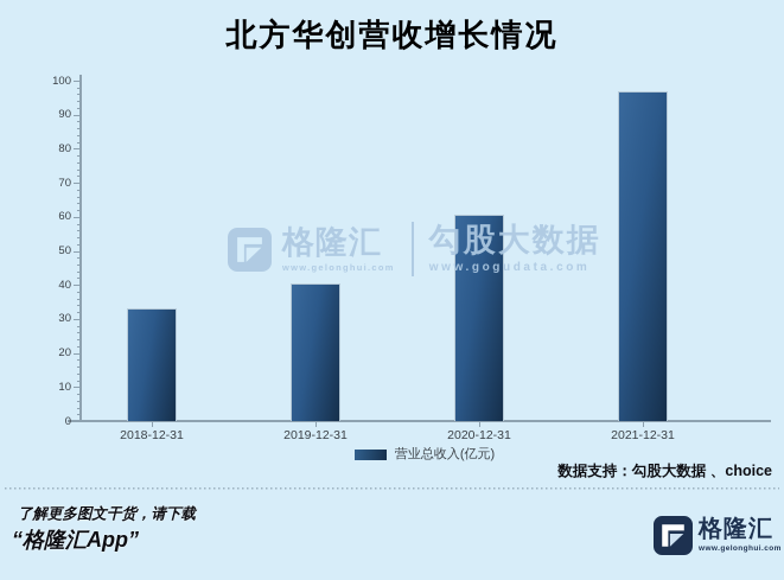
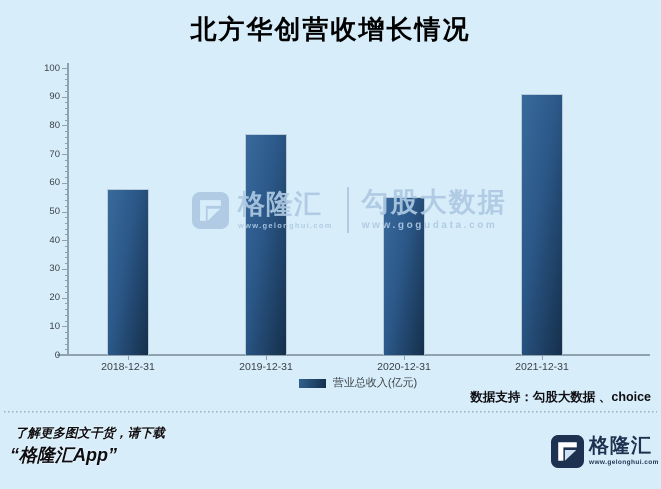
2018-12-31: 33 -> 58
2019-12-31: 41 -> 77
2020-12-31: 61 -> 55
2021-12-31: 97 -> 91
